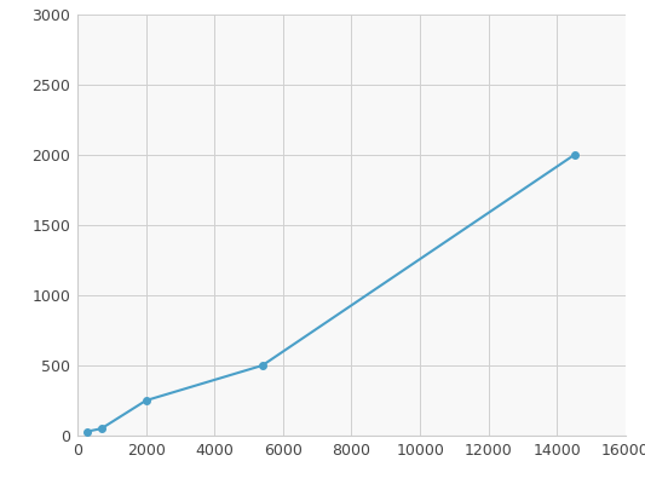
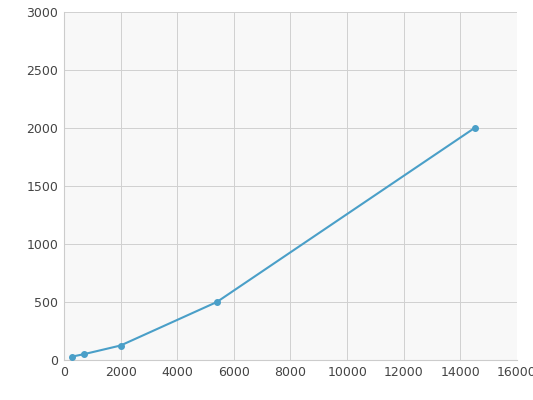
2000: 250 -> 120
